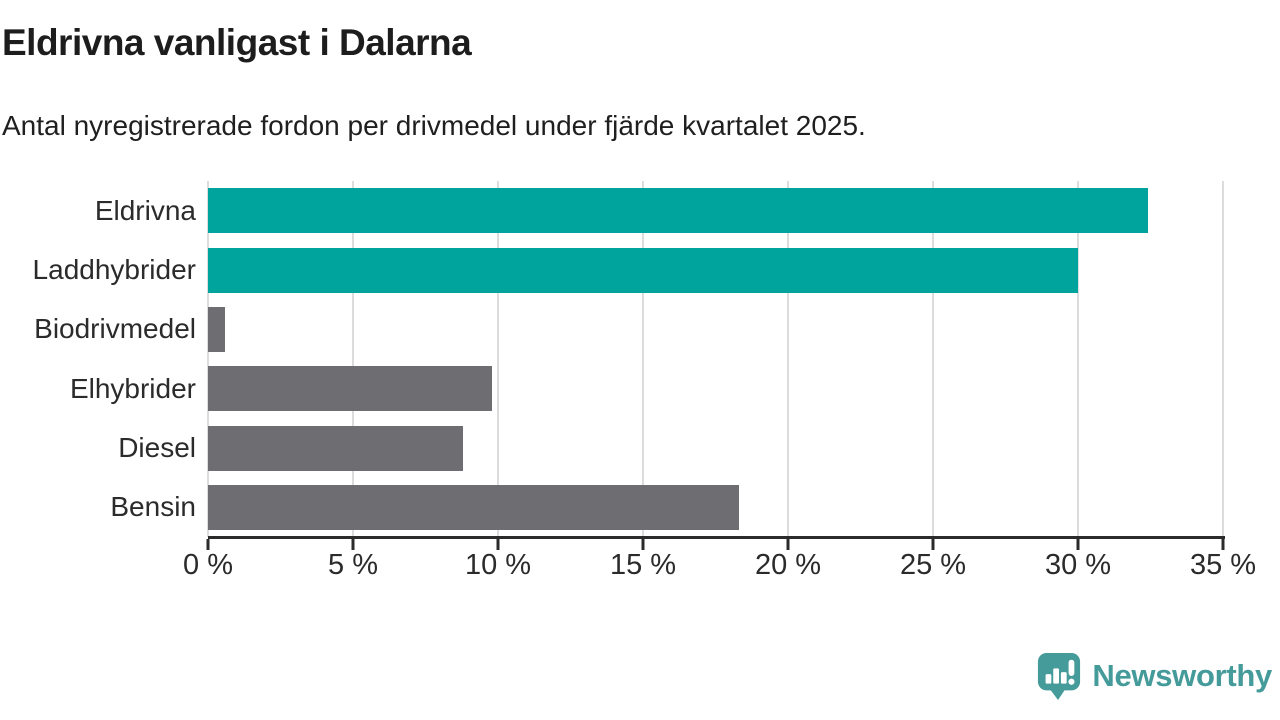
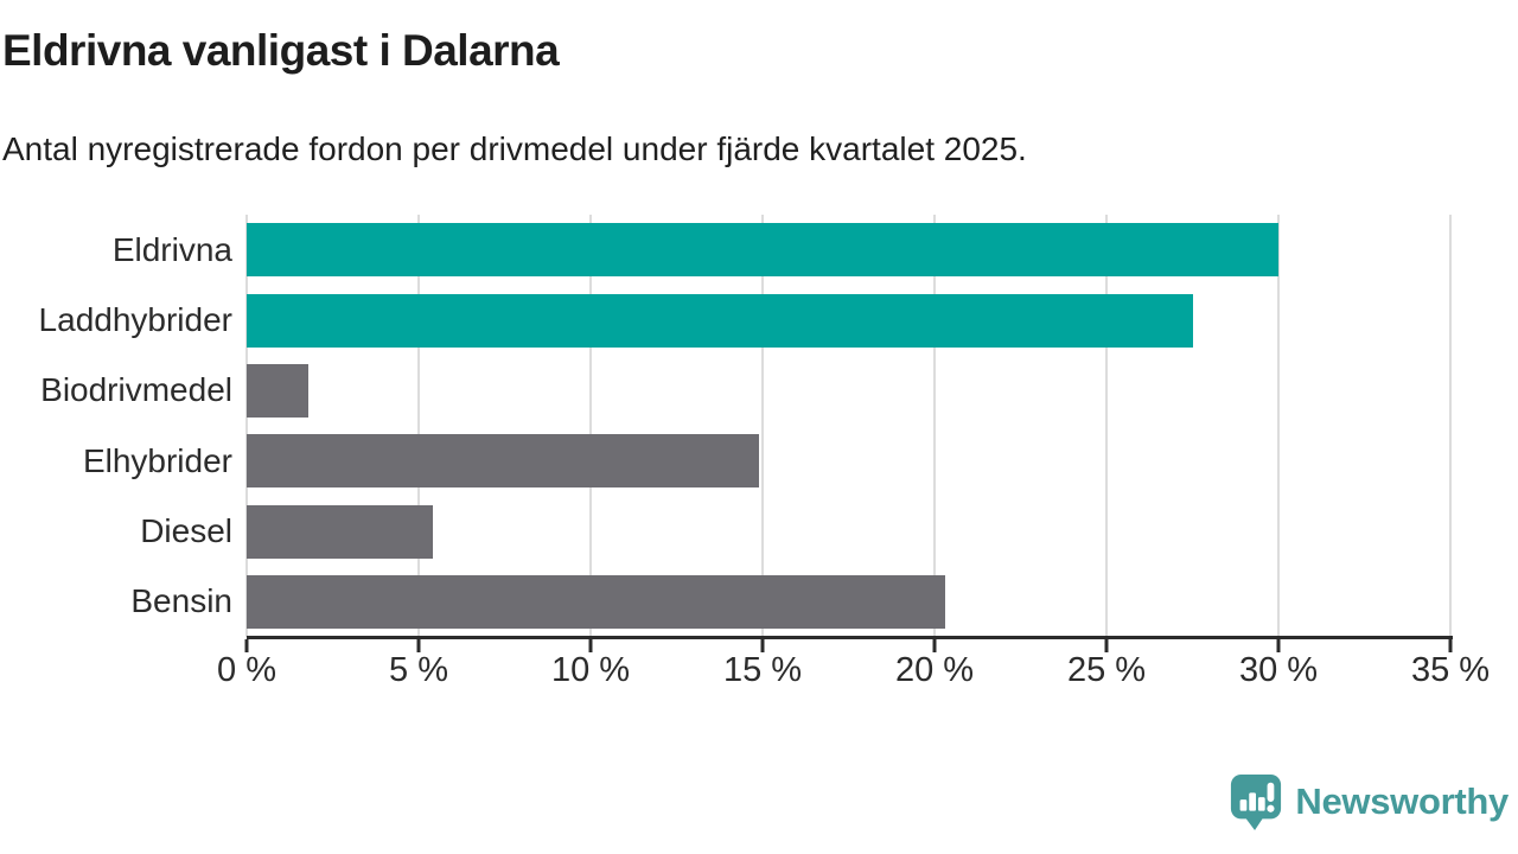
Eldrivna: 32.4% -> 30.0%
Laddhybrider: 30.0% -> 27.5%
Biodrivmedel: 0.6% -> 1.8%
Elhybrider: 9.8% -> 14.9%
Diesel: 8.8% -> 5.4%
Bensin: 18.3% -> 20.3%
